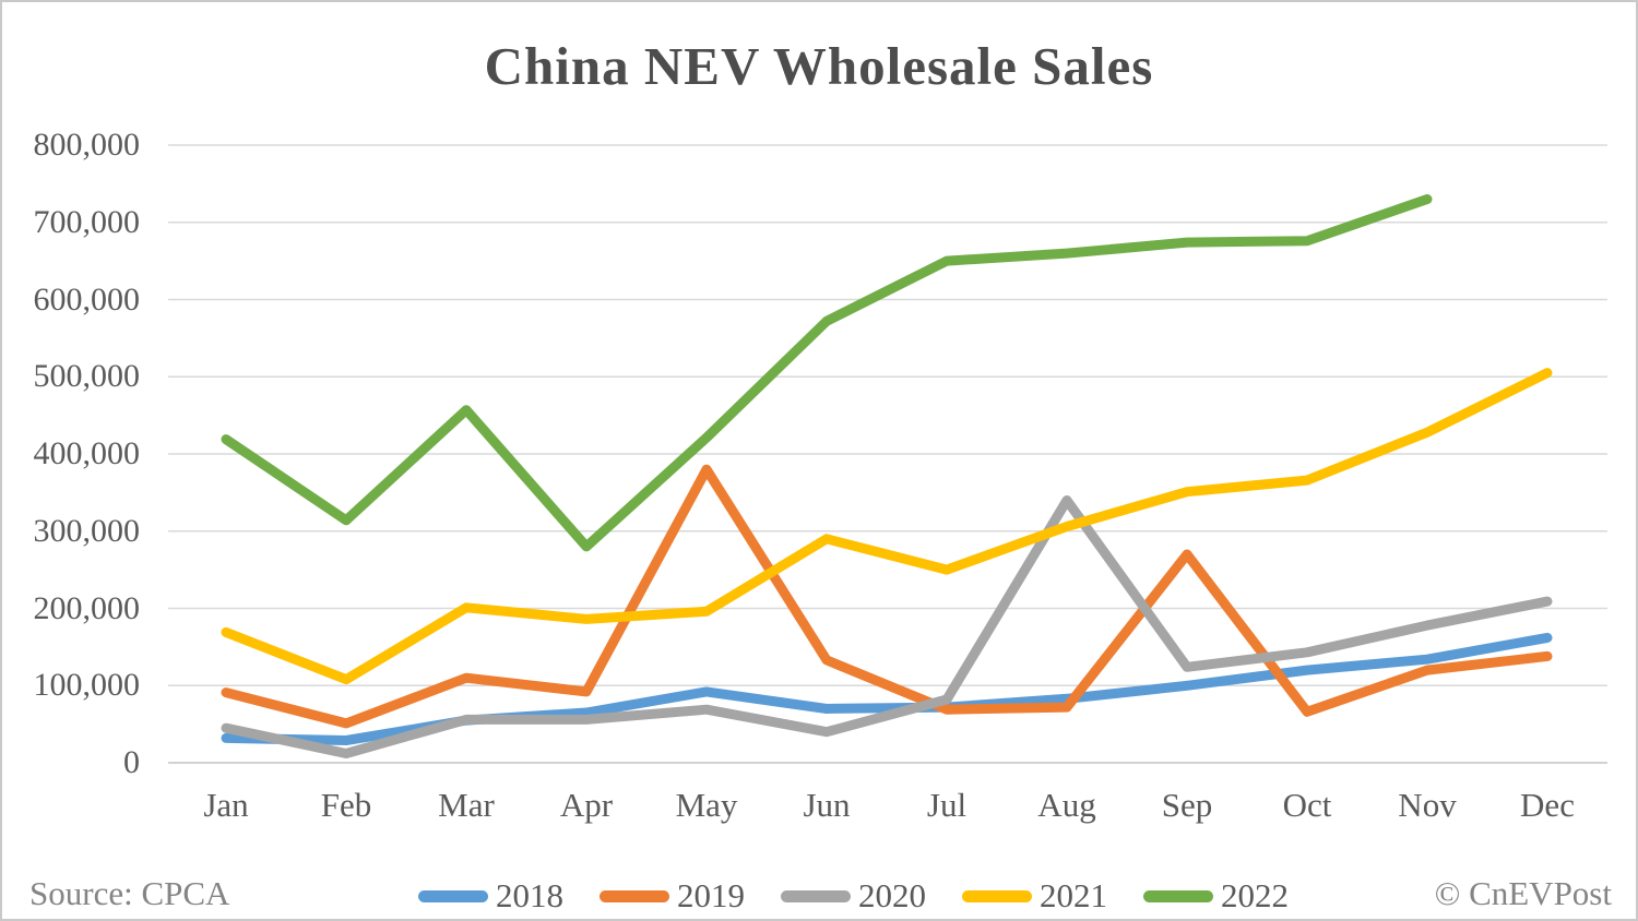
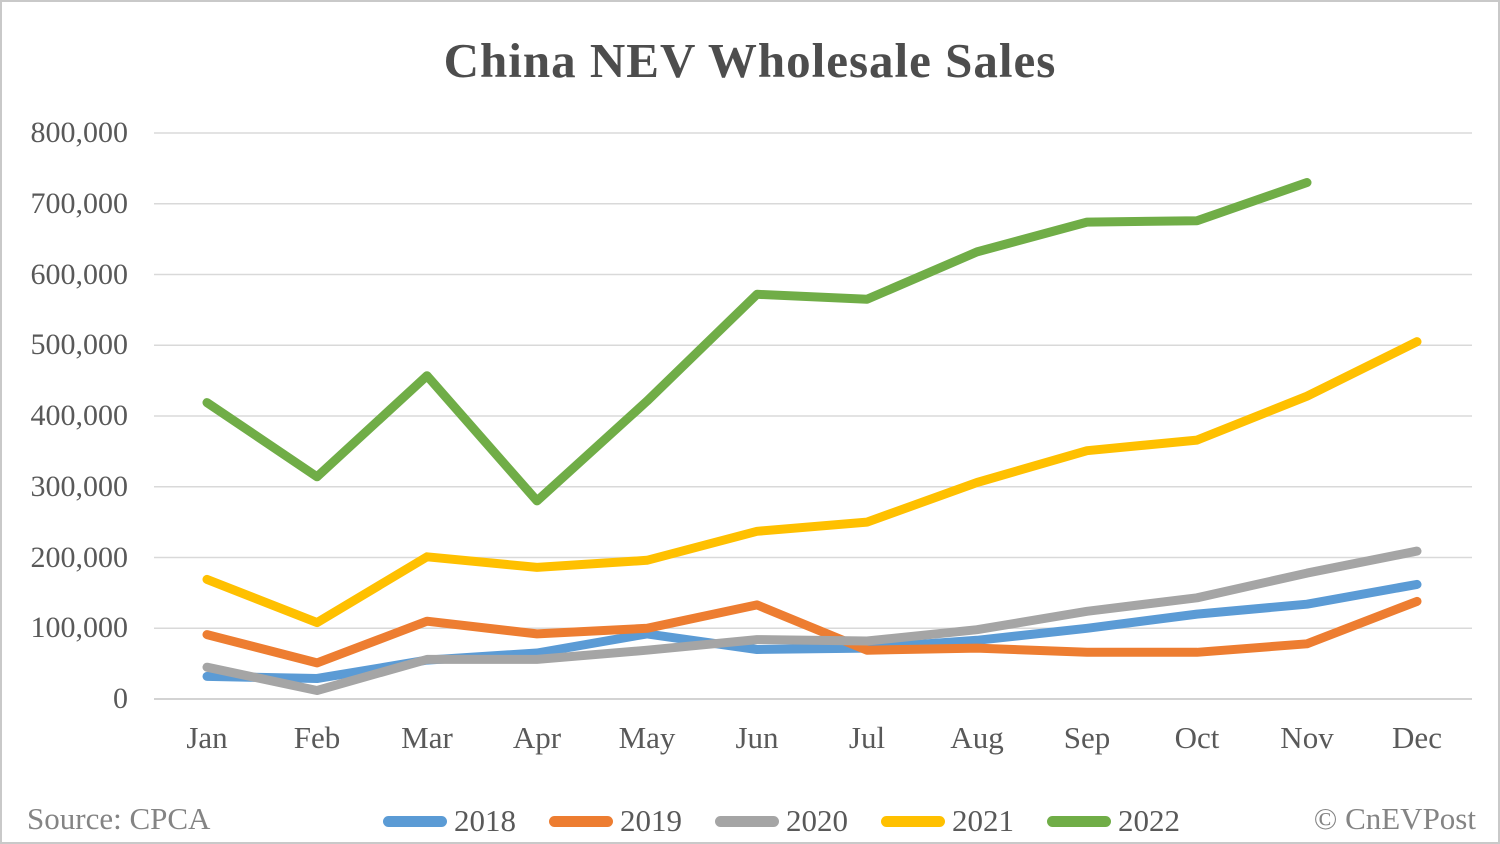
2019/May: 380000 -> 100000
2020/Jun: 40000 -> 80000
2021/Jun: 290000 -> 240000
2022/Jul: 650000 -> 560000
2020/Aug: 340000 -> 100000
2022/Aug: 660000 -> 630000
2019/Sep: 270000 -> 70000
2019/Nov: 120000 -> 80000
